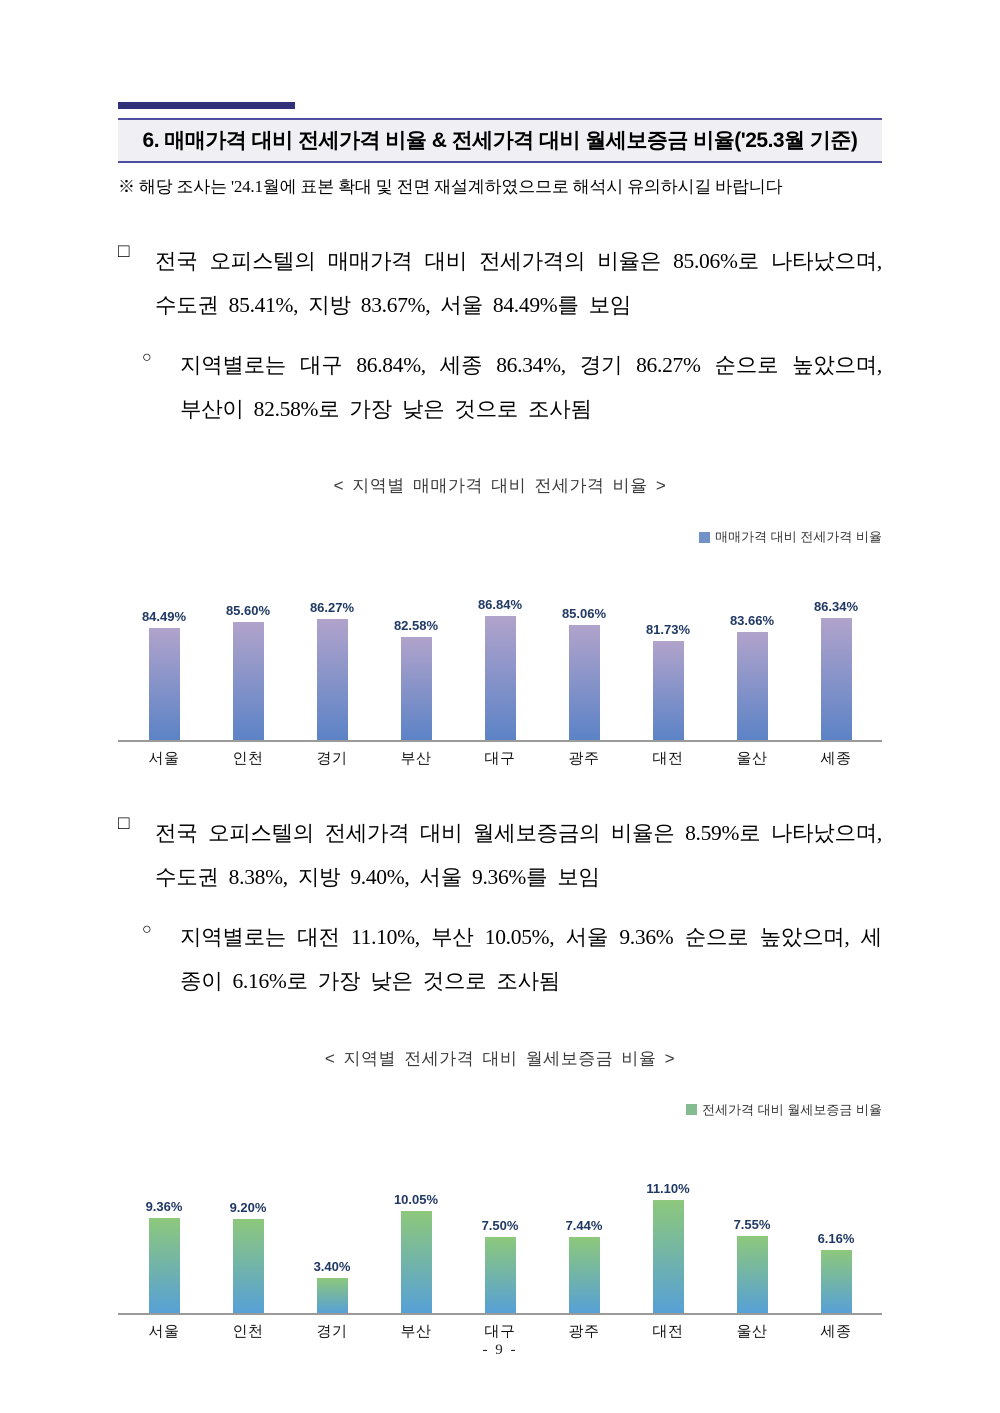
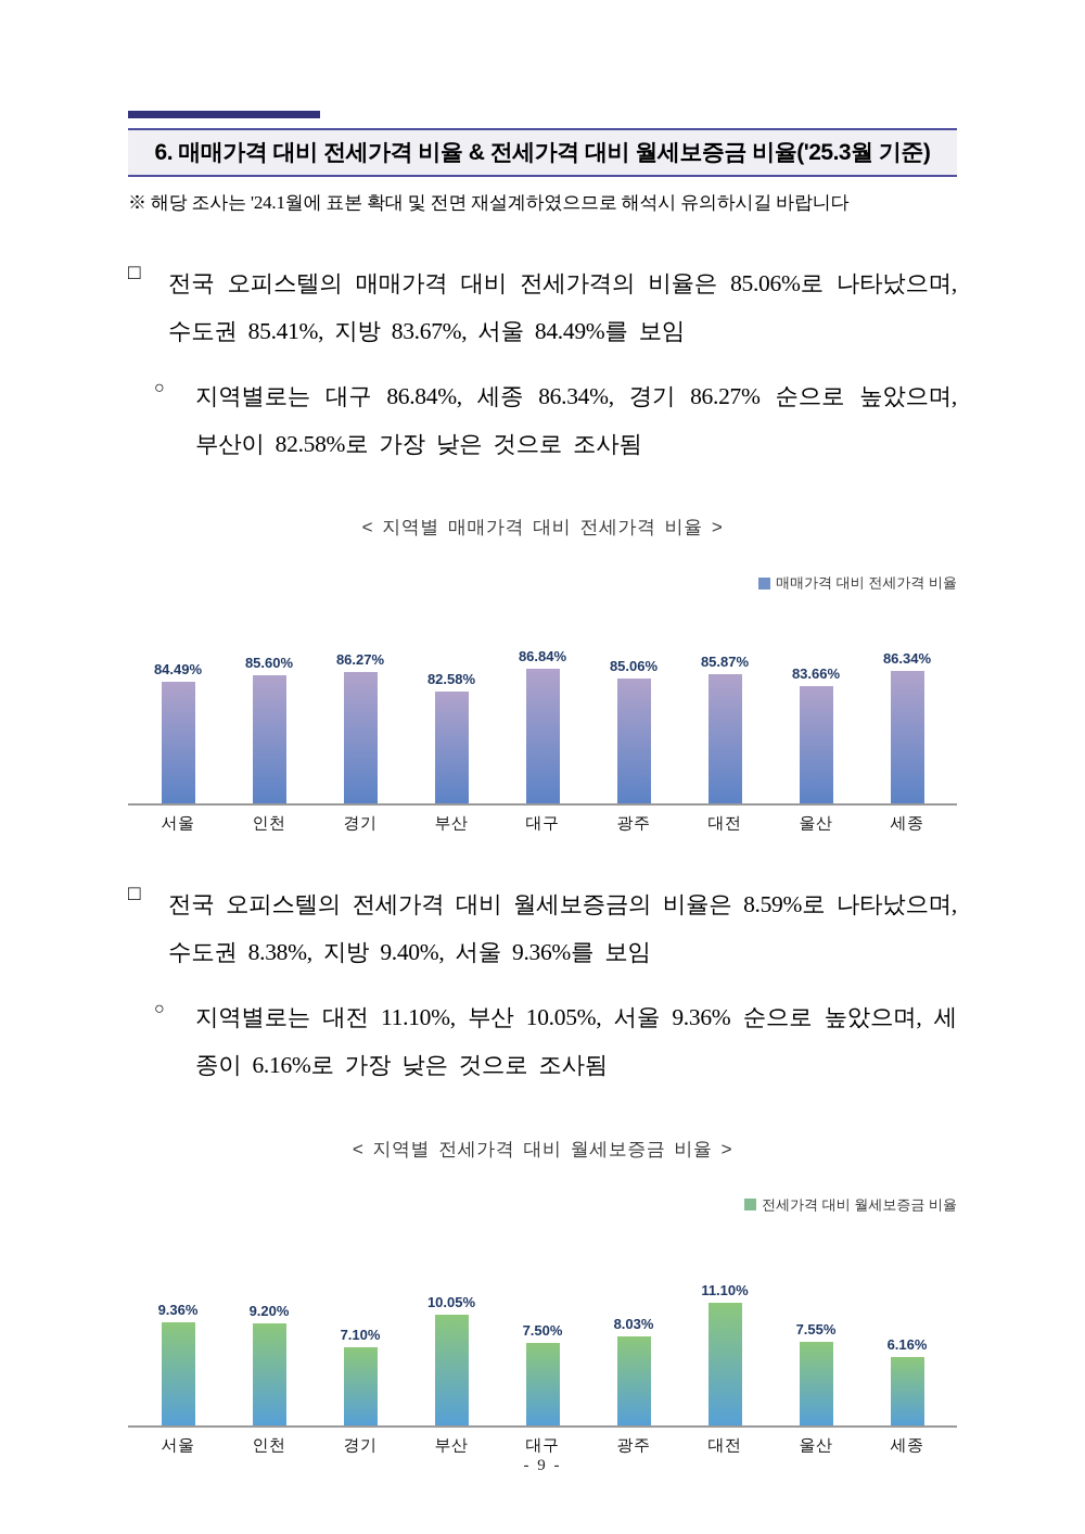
< 지역별 매매가격 대비 전세가격 비율 >/대전: 81.73% -> 85.87%
< 지역별 전세가격 대비 월세보증금 비율 >/경기: 3.40% -> 7.10%
< 지역별 전세가격 대비 월세보증금 비율 >/광주: 7.44% -> 8.03%
